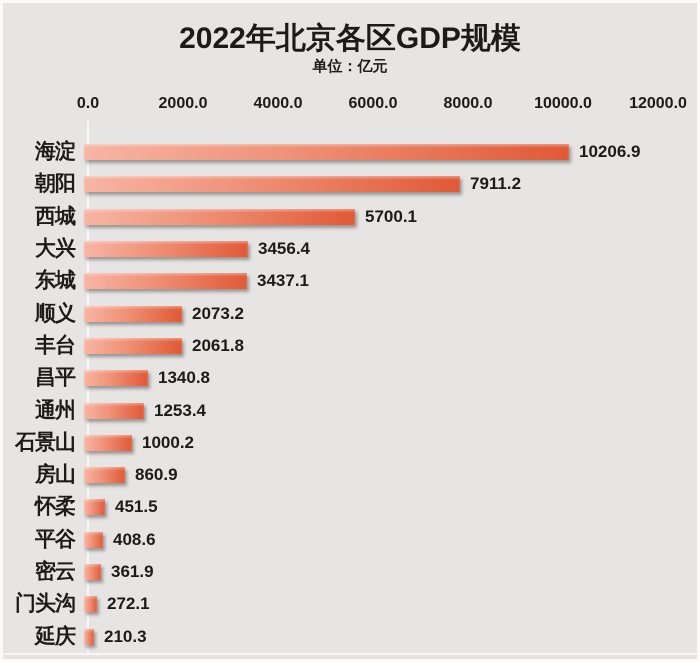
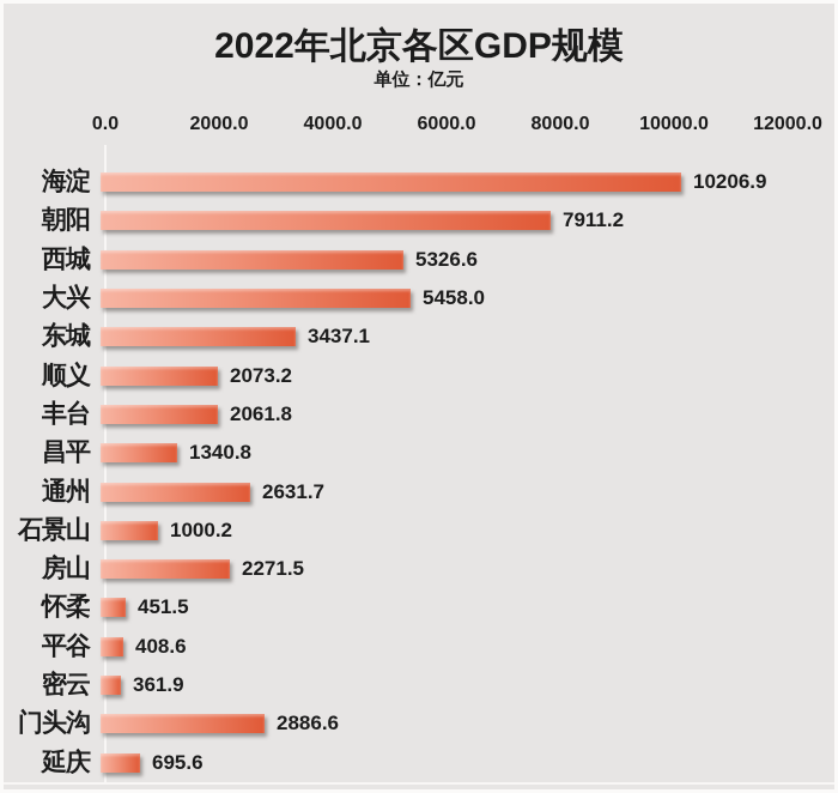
西城: 5700.1 -> 5326.6
大兴: 3456.4 -> 5458.0
通州: 1253.4 -> 2631.7
房山: 860.9 -> 2271.5
门头沟: 272.1 -> 2886.6
延庆: 210.3 -> 695.6
